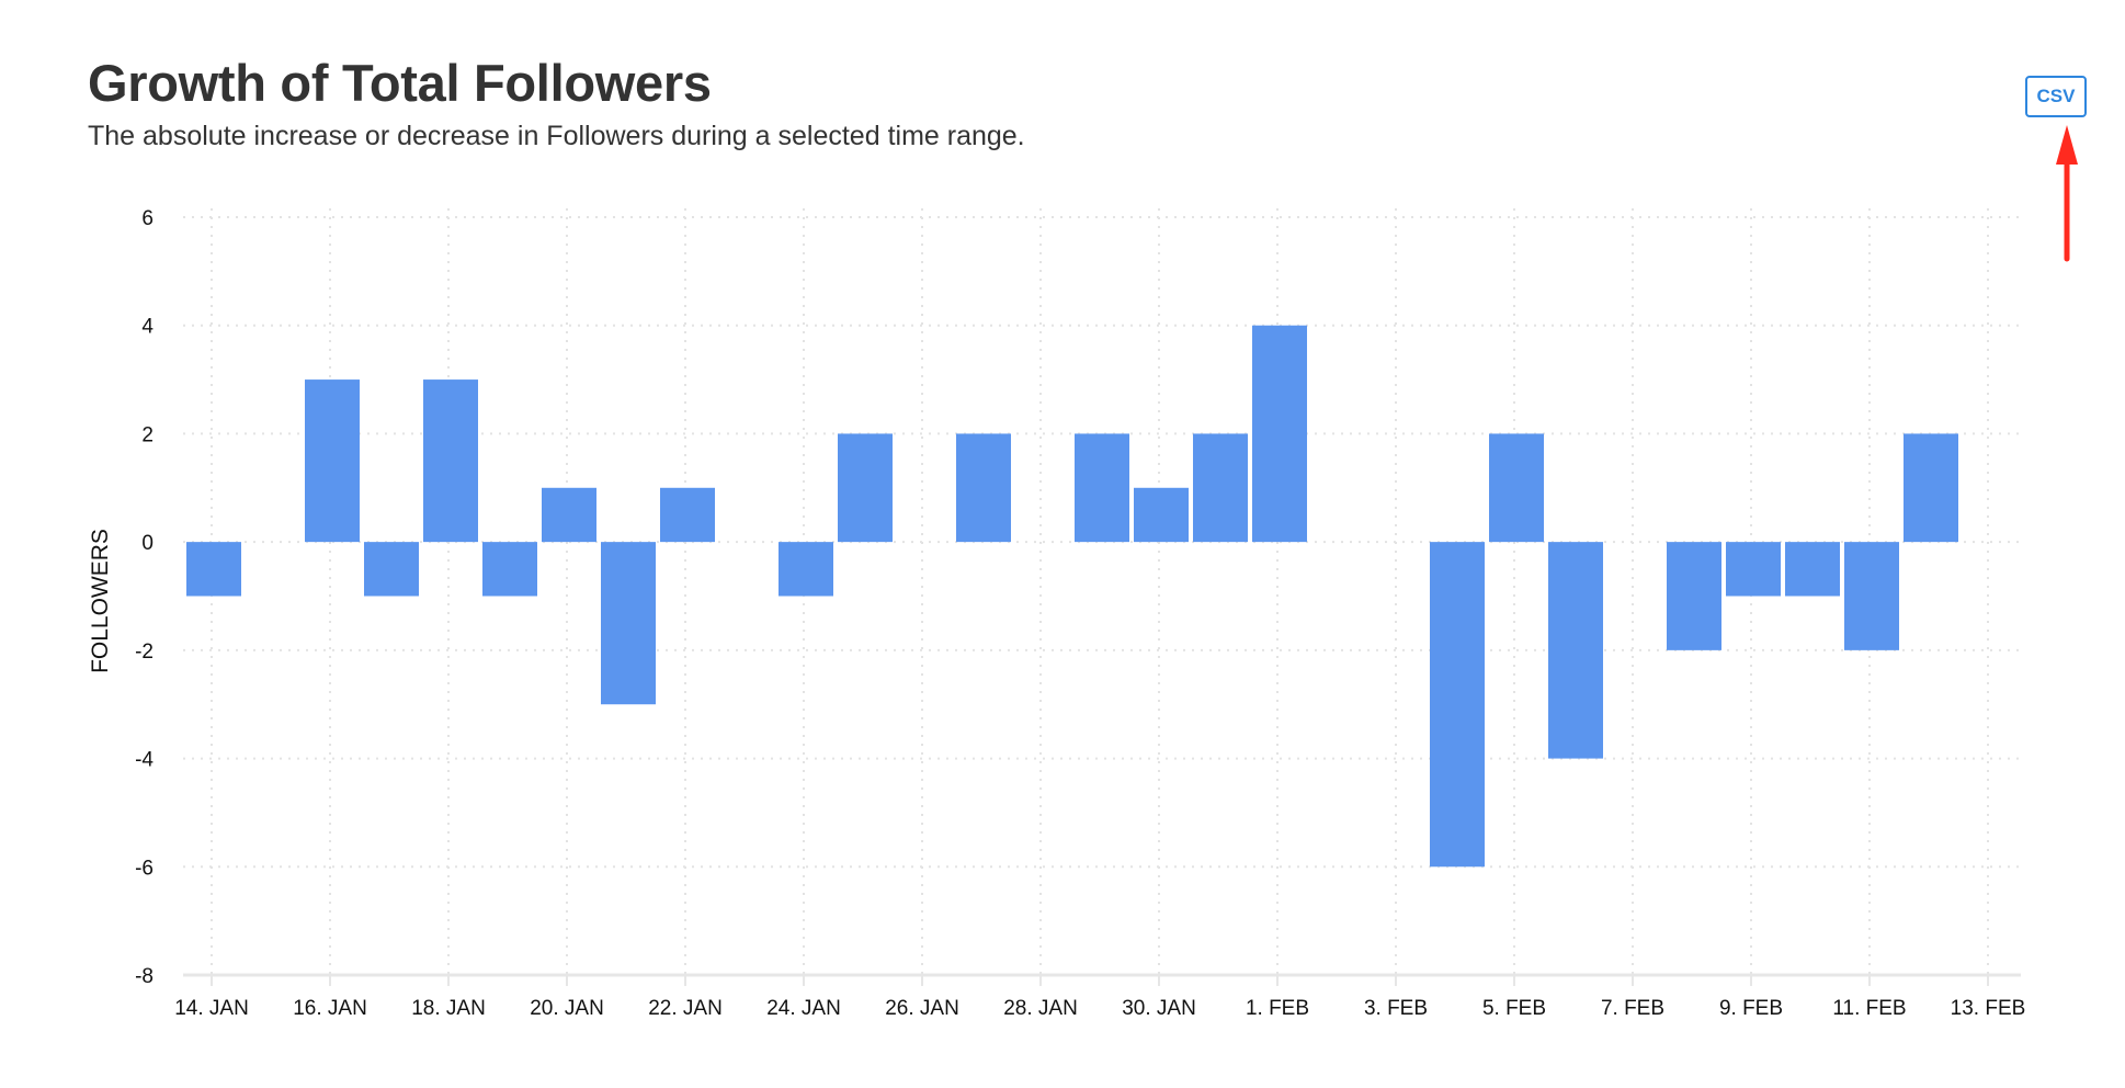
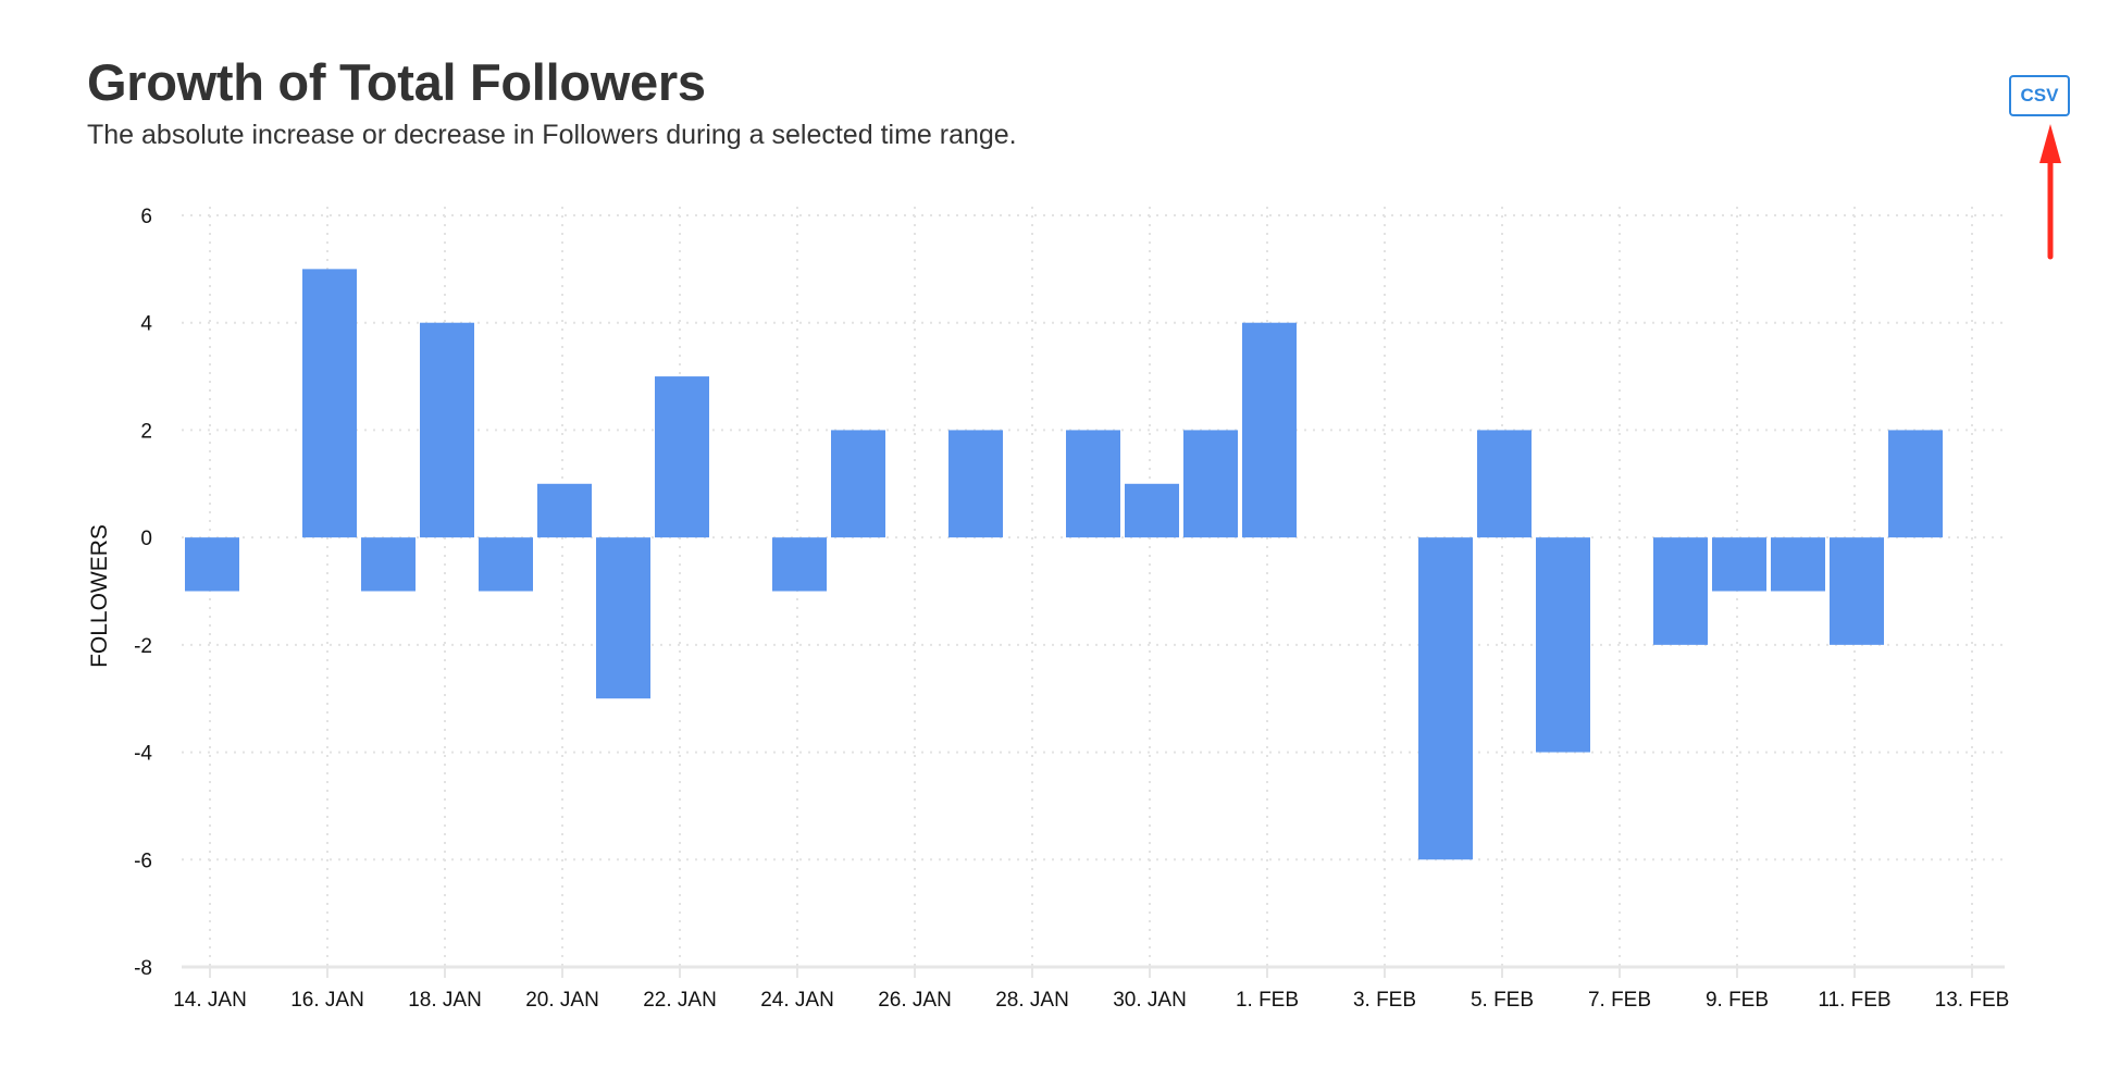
16. JAN: 3 -> 5
18. JAN: 3 -> 4
22. JAN: 1 -> 3
